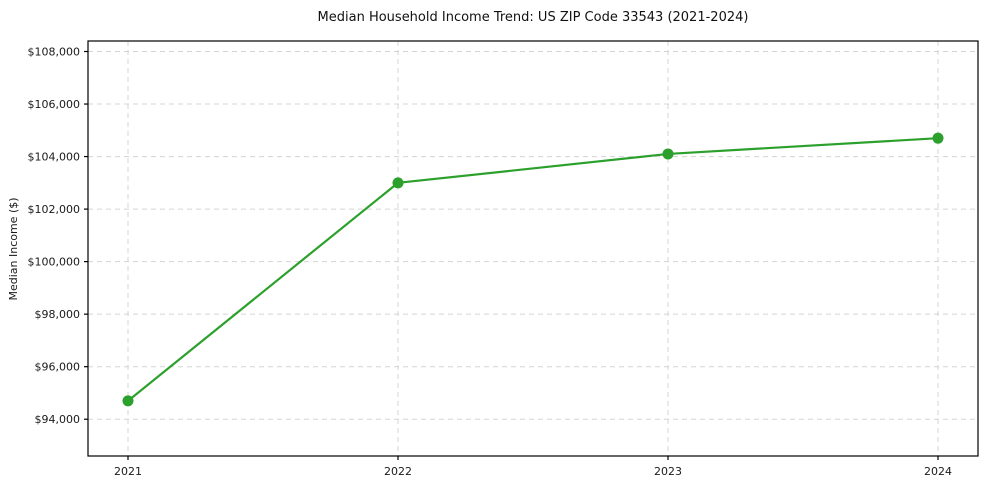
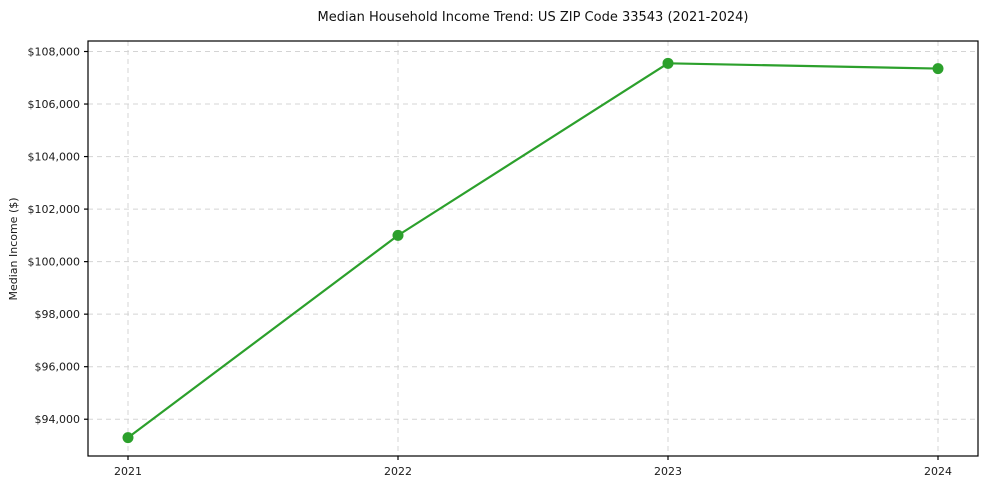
2021: $94700 -> $93300
2022: $103000 -> $101000
2023: $104100 -> $107600
2024: $104700 -> $107400
